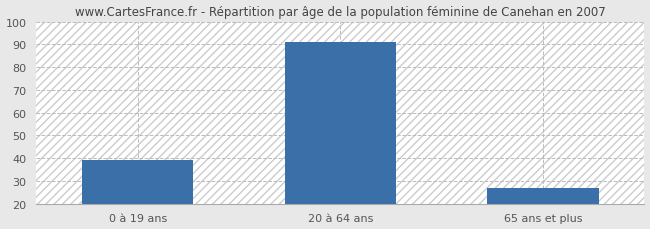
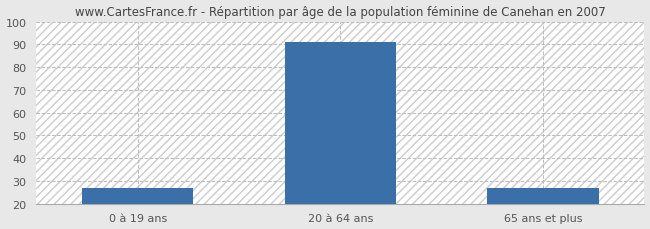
0 à 19 ans: 39 -> 27
